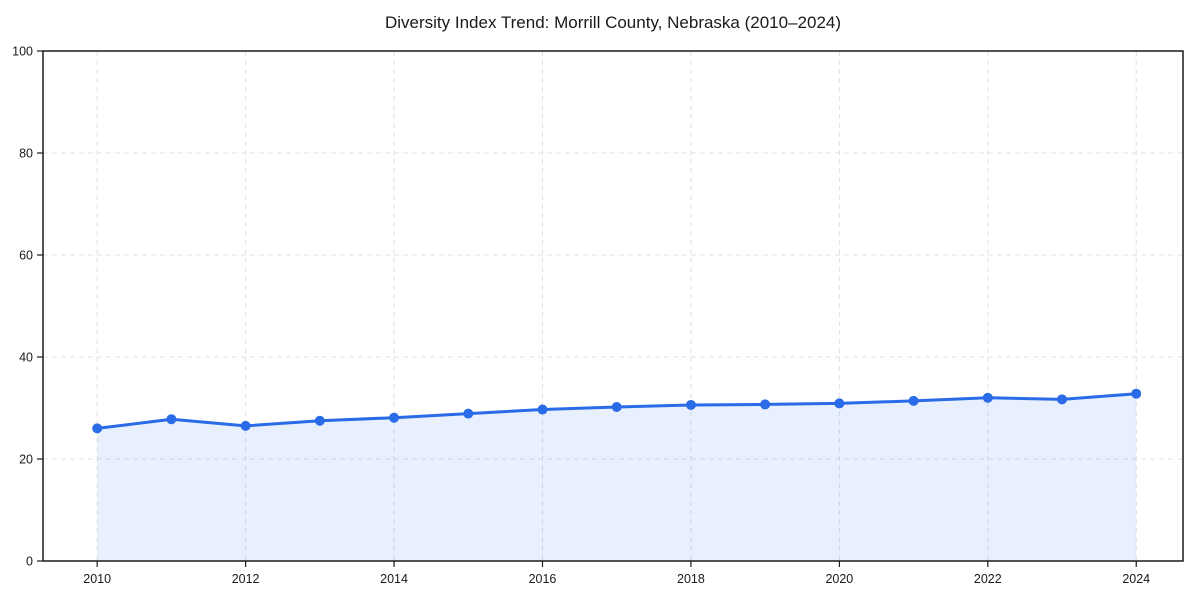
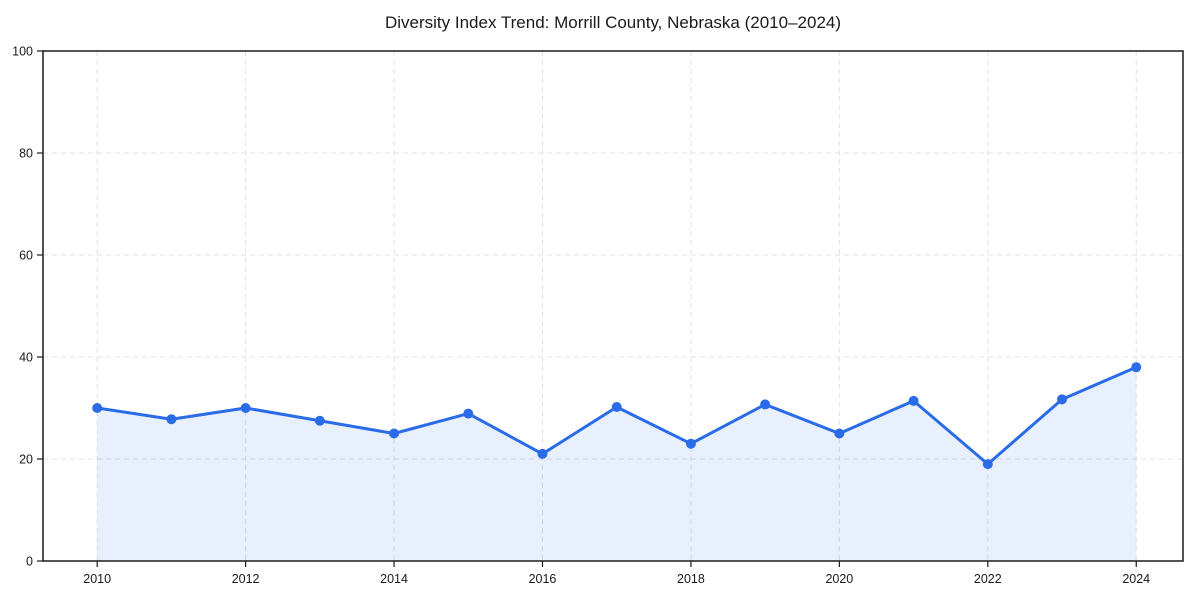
2010: 26 -> 30
2012: 26 -> 30
2014: 28 -> 25
2016: 30 -> 21
2018: 31 -> 23
2020: 31 -> 25
2022: 32 -> 19
2024: 33 -> 38
